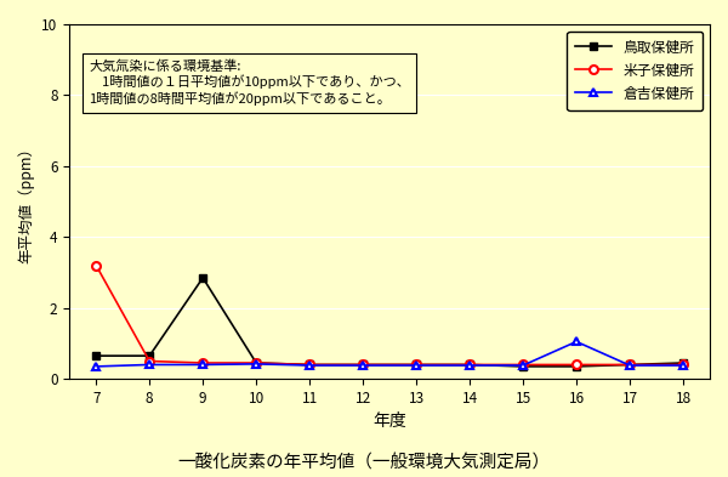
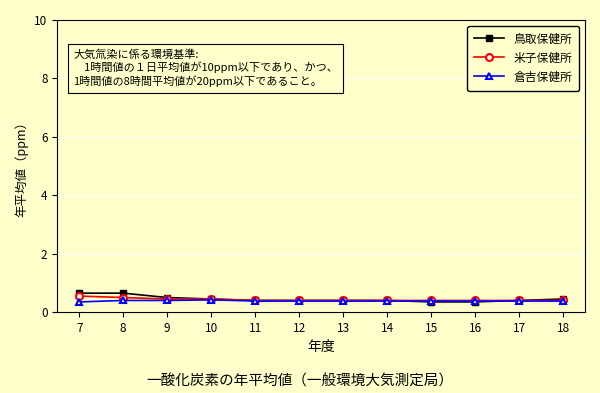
米子保健所/7: 3.20 -> 0.55
鳥取保健所/9: 2.85 -> 0.50
倉吉保健所/16: 1.05 -> 0.38
